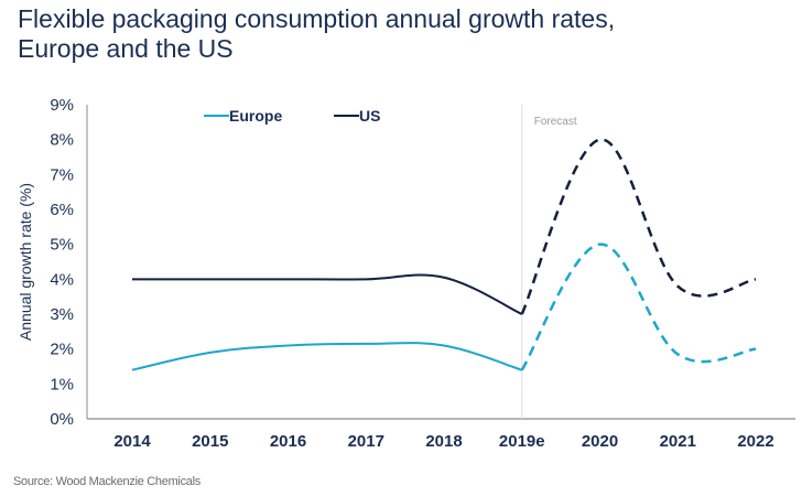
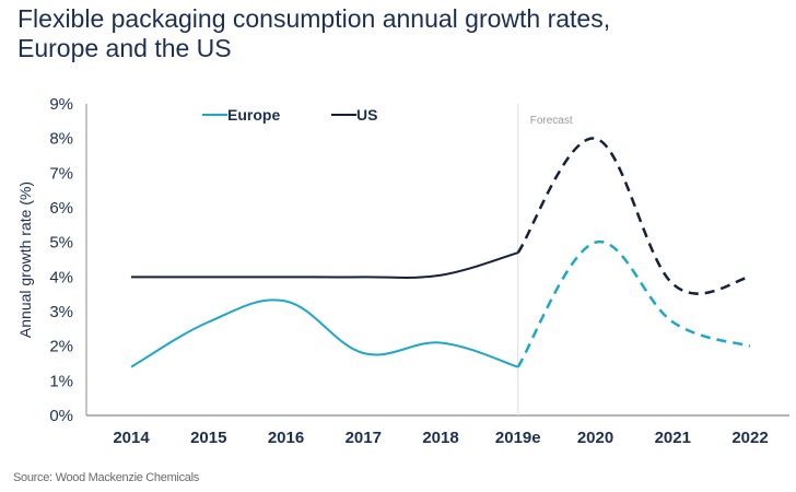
Europe/2015: 1.9% -> 2.7%
Europe/2016: 2.1% -> 3.3%
Europe/2017: 2.1% -> 1.8%
US/2019e: 3.0% -> 4.7%
Europe/2021: 1.9% -> 2.7%
